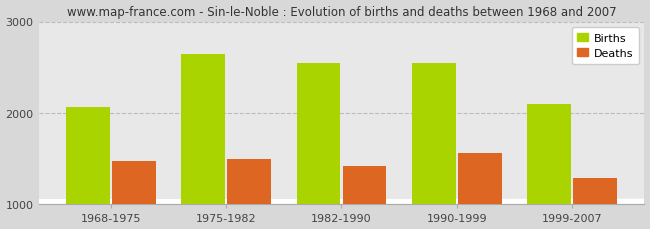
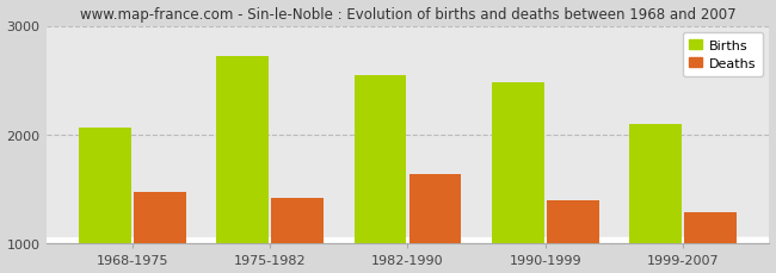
Births/1975-1982: 2650 -> 2720
Deaths/1975-1982: 1500 -> 1420
Deaths/1982-1990: 1420 -> 1640
Births/1990-1999: 2550 -> 2480
Deaths/1990-1999: 1560 -> 1400
